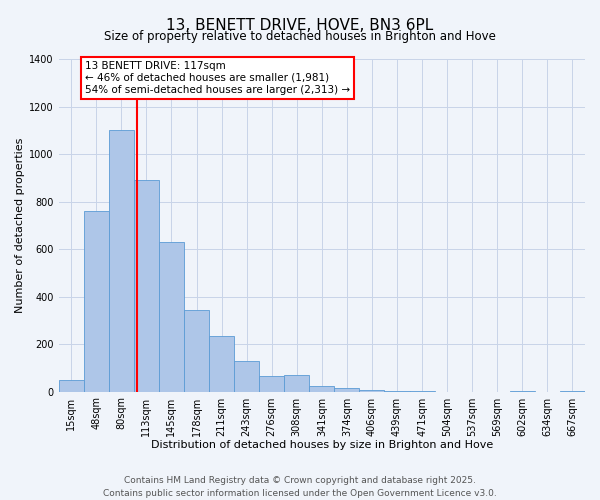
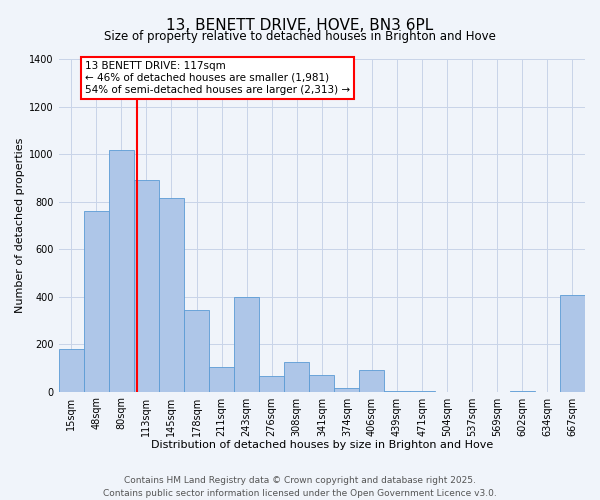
15sqm: 50 -> 180
80sqm: 1100 -> 1015
145sqm: 630 -> 815
211sqm: 235 -> 105
243sqm: 130 -> 400
308sqm: 70 -> 125
341sqm: 25 -> 70
406sqm: 5 -> 90
667sqm: 1 -> 405
